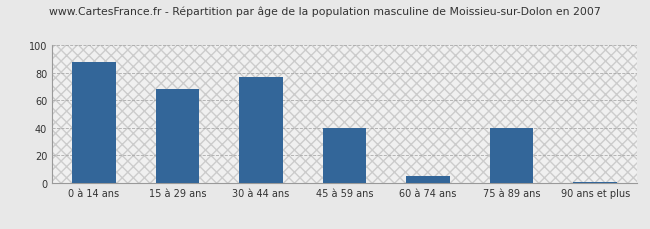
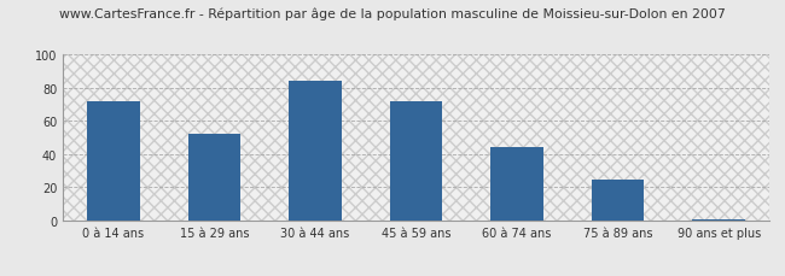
0 à 14 ans: 88 -> 72
15 à 29 ans: 68 -> 52
30 à 44 ans: 77 -> 84
45 à 59 ans: 40 -> 72
60 à 74 ans: 5 -> 44
75 à 89 ans: 40 -> 25
